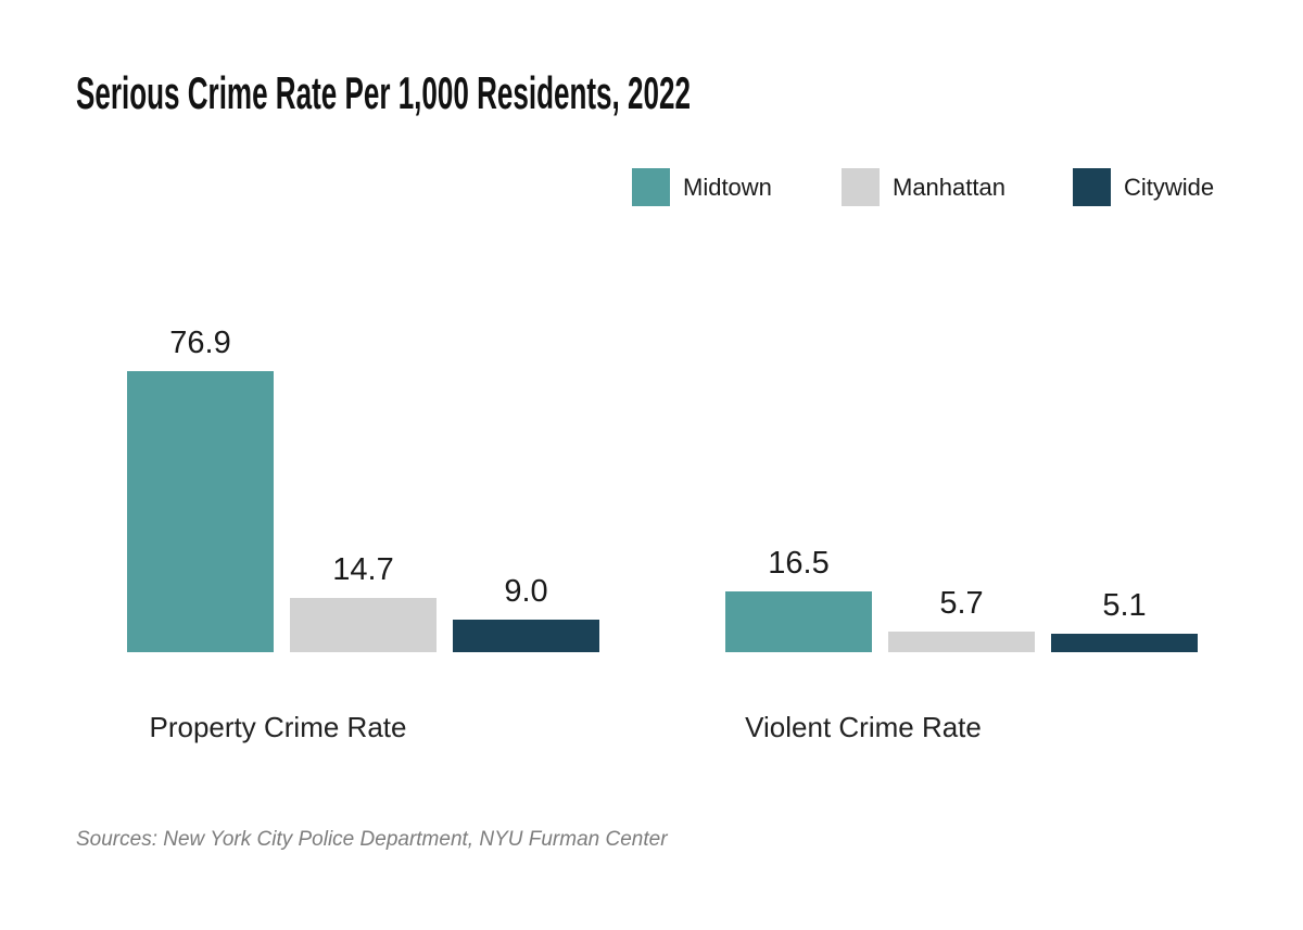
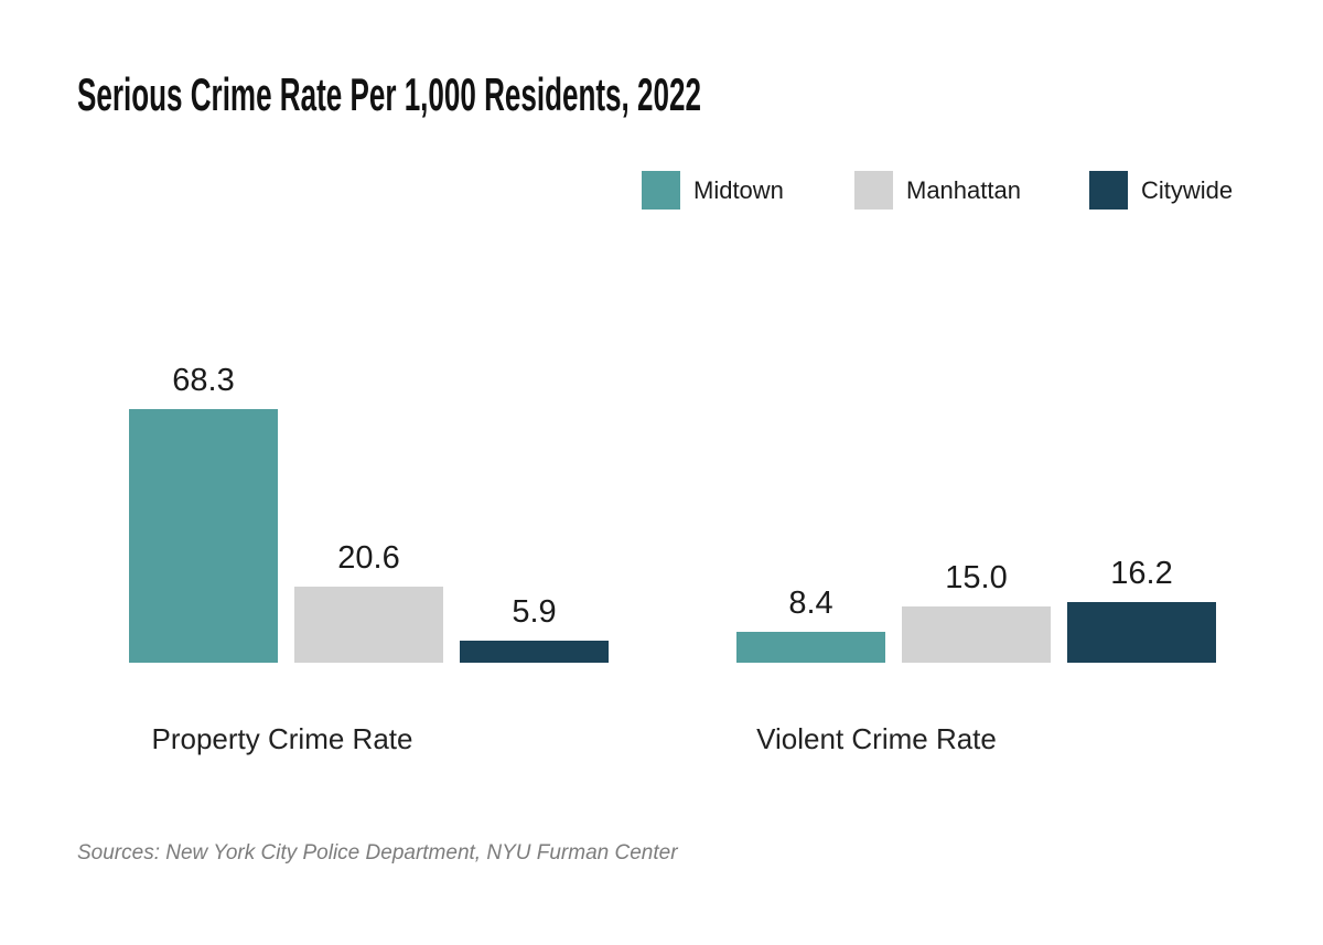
Midtown/Property Crime Rate: 76.9 -> 68.3
Manhattan/Property Crime Rate: 14.7 -> 20.6
Citywide/Property Crime Rate: 9.0 -> 5.9
Midtown/Violent Crime Rate: 16.5 -> 8.4
Manhattan/Violent Crime Rate: 5.7 -> 15.0
Citywide/Violent Crime Rate: 5.1 -> 16.2
